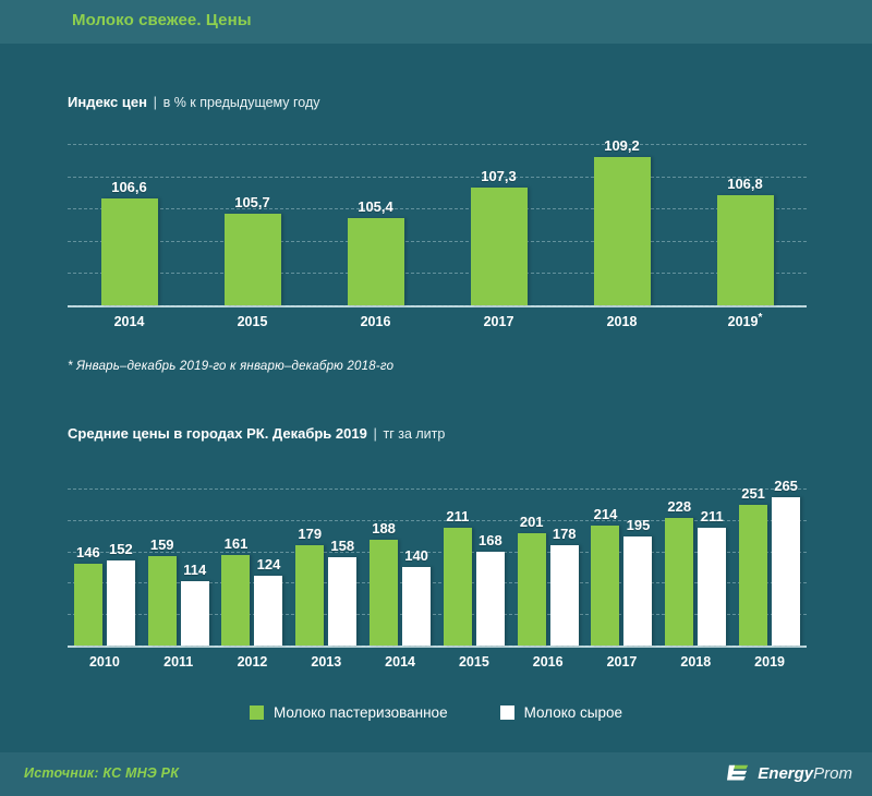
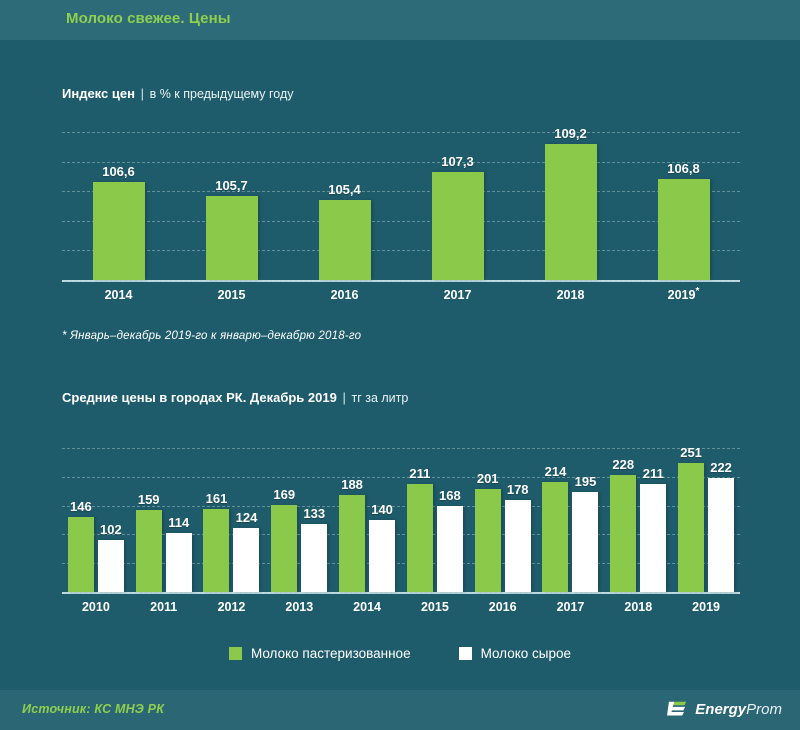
Средние цены в городах РК. Декабрь 2019 | тг за литр/Молоко сырое/2010: 152 -> 102
Средние цены в городах РК. Декабрь 2019 | тг за литр/Молоко пастеризованное/2013: 179 -> 169
Средние цены в городах РК. Декабрь 2019 | тг за литр/Молоко сырое/2013: 158 -> 133
Средние цены в городах РК. Декабрь 2019 | тг за литр/Молоко сырое/2019: 265 -> 222
